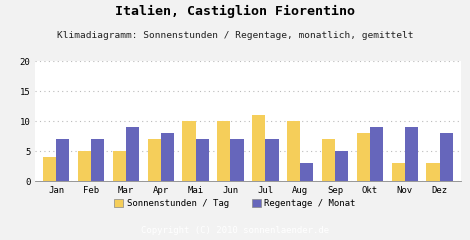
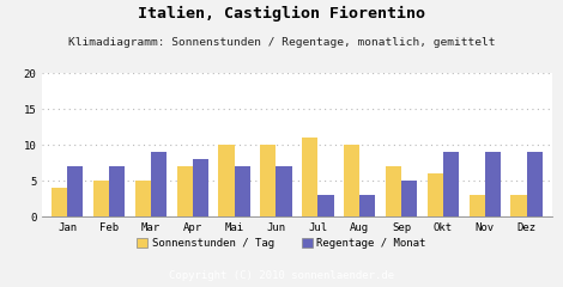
Regentage / Monat/Jul: 7 -> 3
Sonnenstunden / Tag/Okt: 8 -> 6
Regentage / Monat/Dez: 8 -> 9
